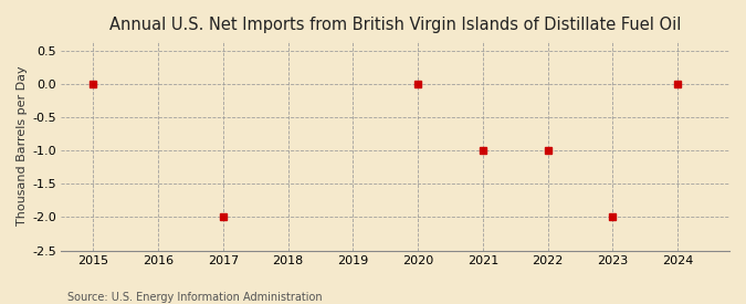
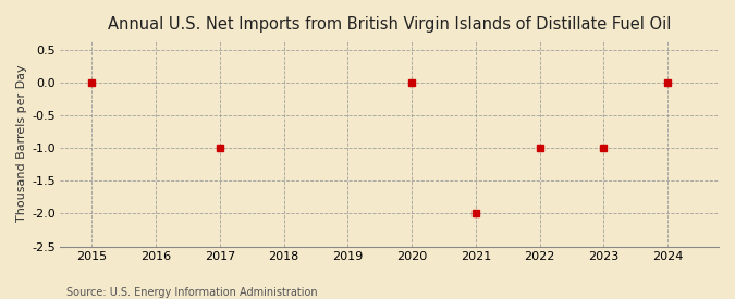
2017: -2 -> -1
2021: -1 -> -2
2023: -2 -> -1
